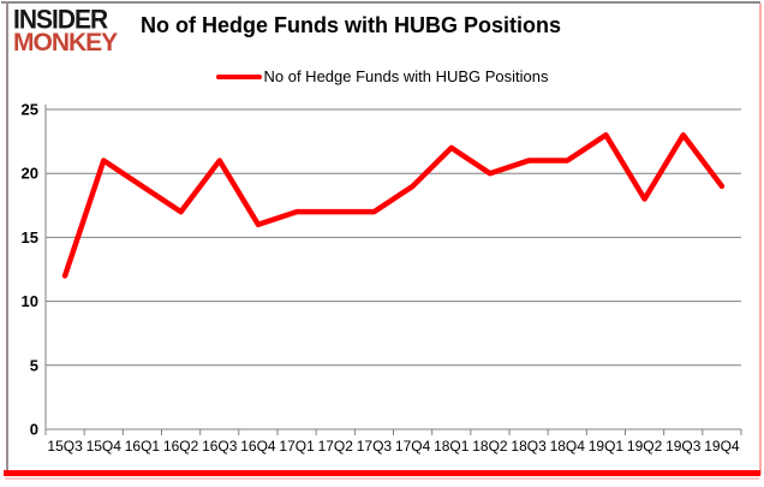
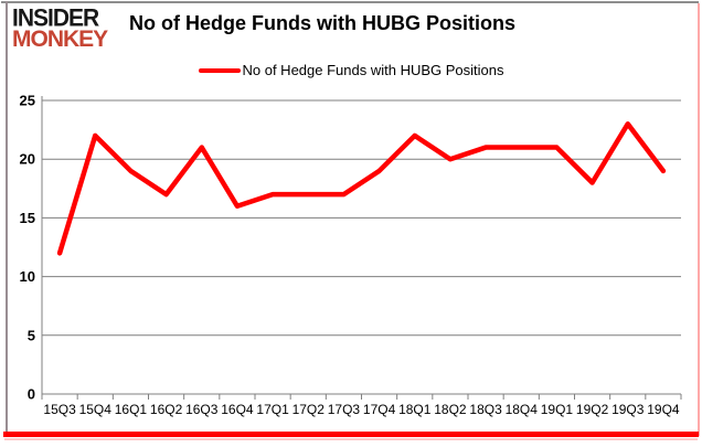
15Q4: 21 -> 22
19Q1: 23 -> 21
